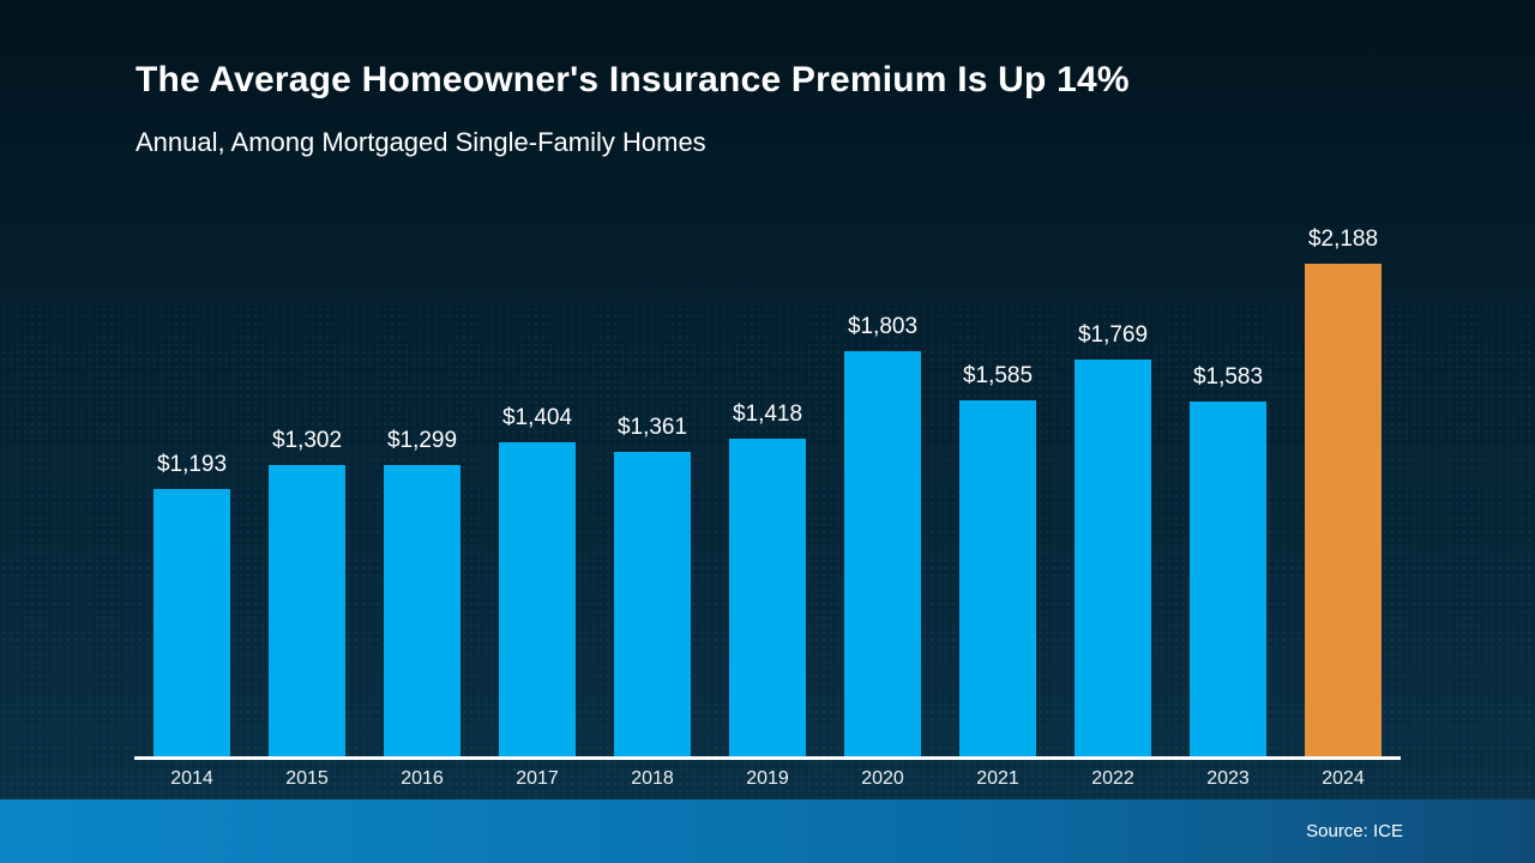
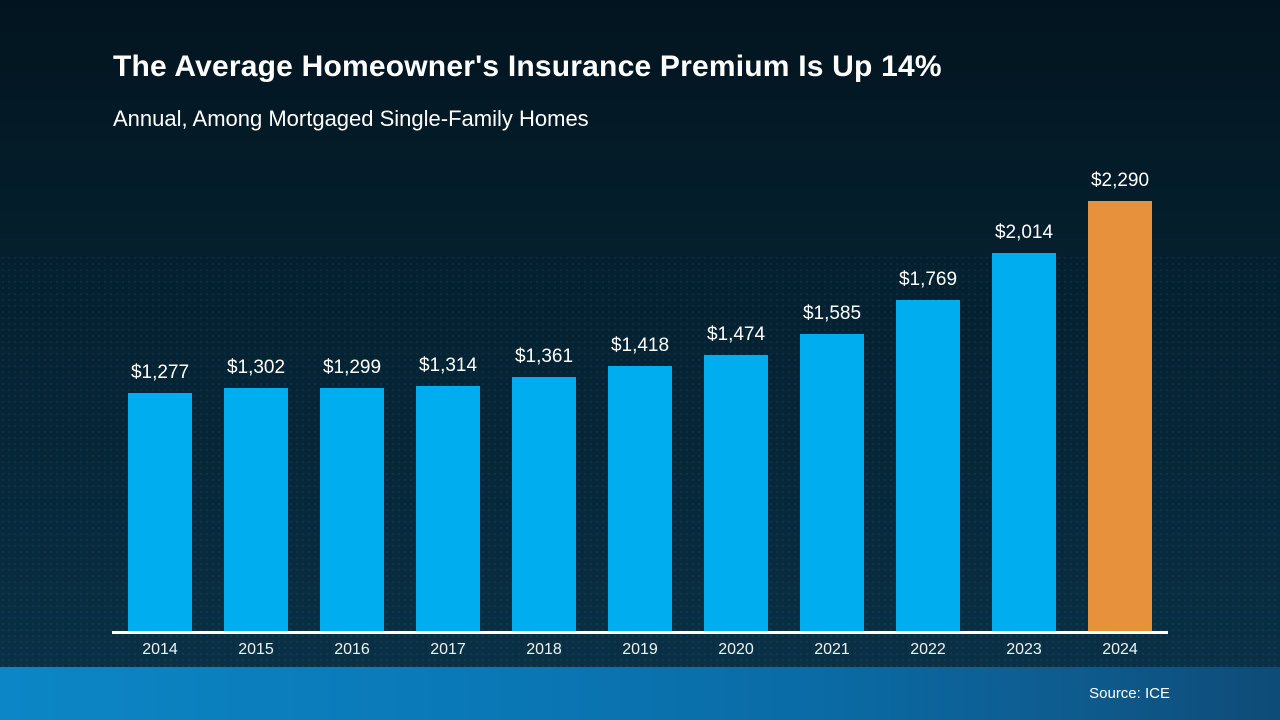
2014: $1,193 -> $1,277
2017: $1,404 -> $1,314
2020: $1,803 -> $1,474
2023: $1,583 -> $2,014
2024: $2,188 -> $2,290
